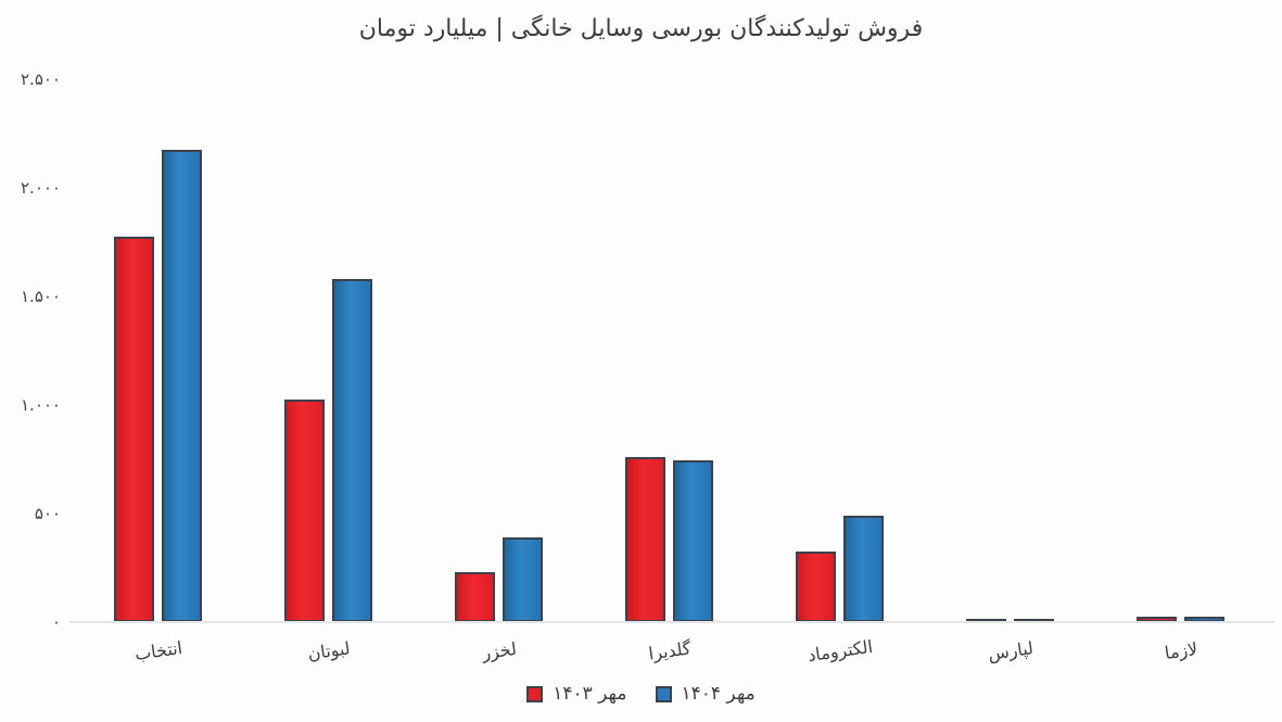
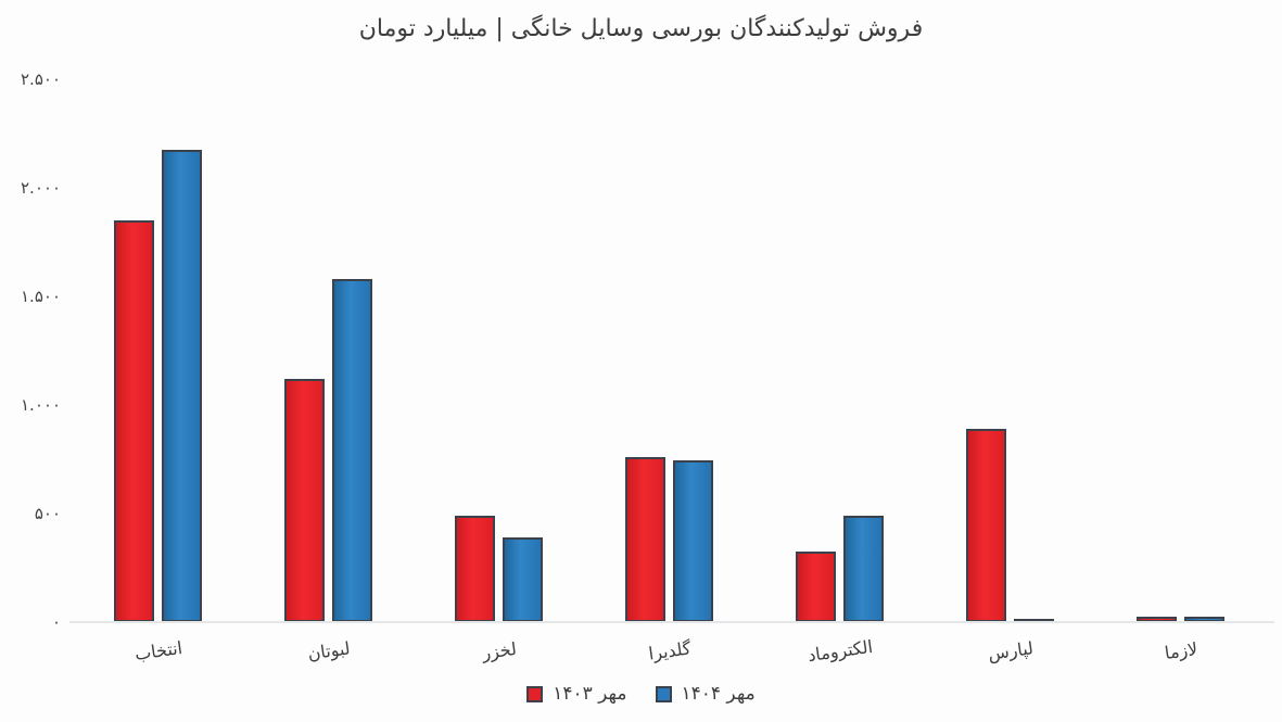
مهر ۱۴۰۳/انتخاب: 1780 -> 1850
مهر ۱۴۰۳/لبوتان: 1020 -> 1120
مهر ۱۴۰۳/لخزر: 230 -> 490
مهر ۱۴۰۳/لپارس: 10 -> 890
